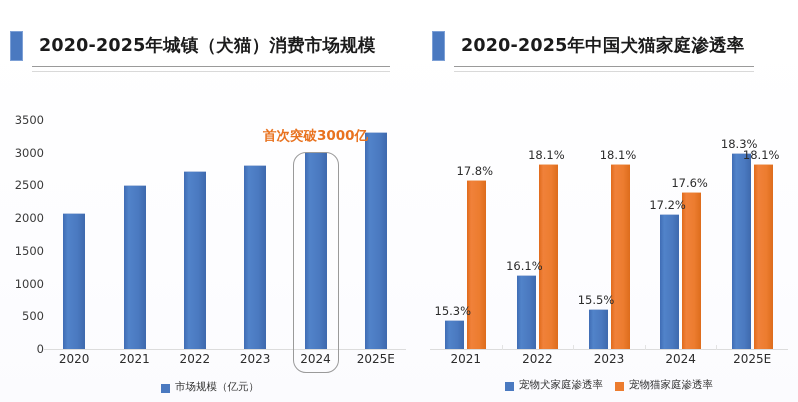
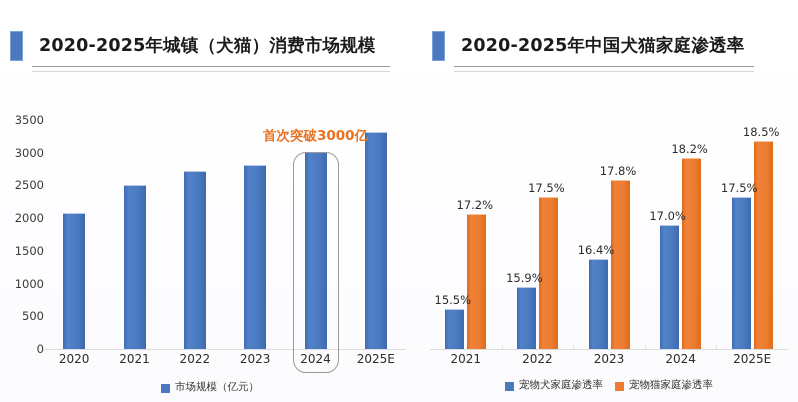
2020-2025年中国犬猫家庭渗透率/宠物犬家庭渗透率/2021: 15.3% -> 15.5%
2020-2025年中国犬猫家庭渗透率/宠物猫家庭渗透率/2021: 17.8% -> 17.2%
2020-2025年中国犬猫家庭渗透率/宠物犬家庭渗透率/2022: 16.1% -> 15.9%
2020-2025年中国犬猫家庭渗透率/宠物猫家庭渗透率/2022: 18.1% -> 17.5%
2020-2025年中国犬猫家庭渗透率/宠物犬家庭渗透率/2023: 15.5% -> 16.4%
2020-2025年中国犬猫家庭渗透率/宠物猫家庭渗透率/2023: 18.1% -> 17.8%
2020-2025年中国犬猫家庭渗透率/宠物犬家庭渗透率/2024: 17.2% -> 17.0%
2020-2025年中国犬猫家庭渗透率/宠物猫家庭渗透率/2024: 17.6% -> 18.2%
2020-2025年中国犬猫家庭渗透率/宠物犬家庭渗透率/2025E: 18.3% -> 17.5%
2020-2025年中国犬猫家庭渗透率/宠物猫家庭渗透率/2025E: 18.1% -> 18.5%
